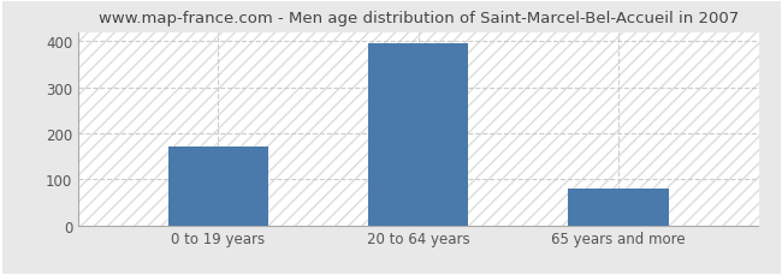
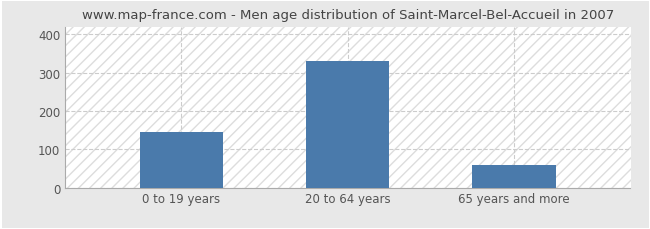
0 to 19 years: 170 -> 145
20 to 64 years: 395 -> 330
65 years and more: 80 -> 60
